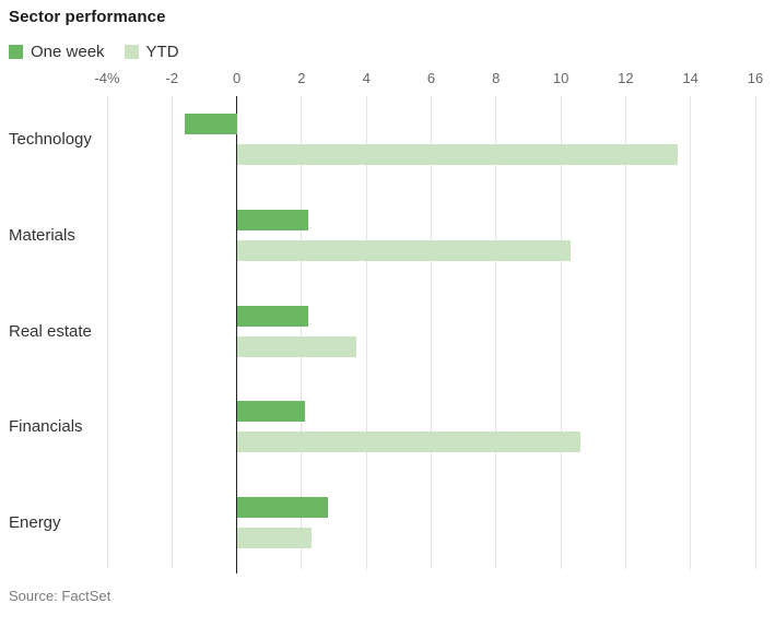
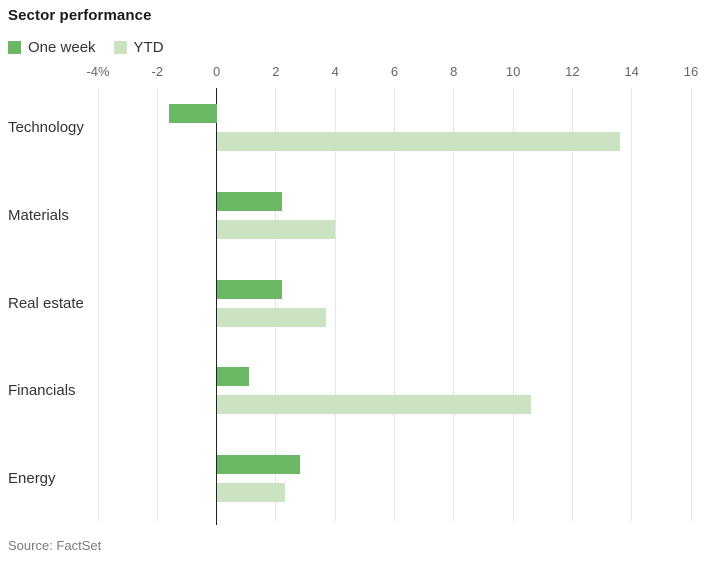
YTD/Materials: 10.3 -> 4.0
One week/Financials: 2.1 -> 1.1
